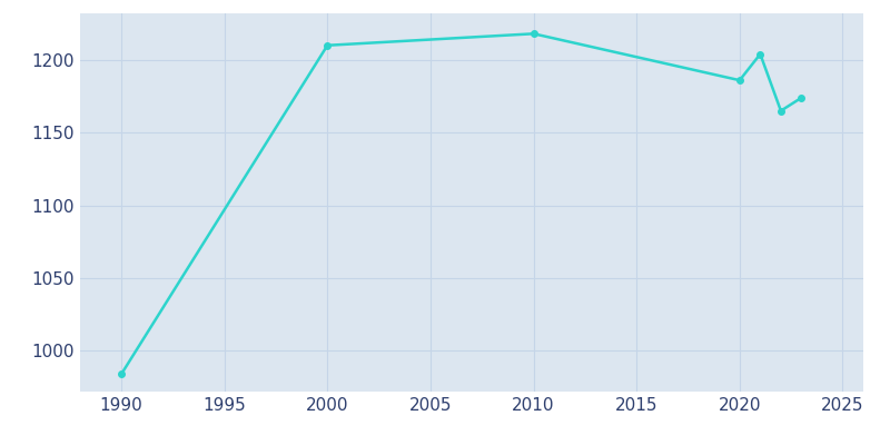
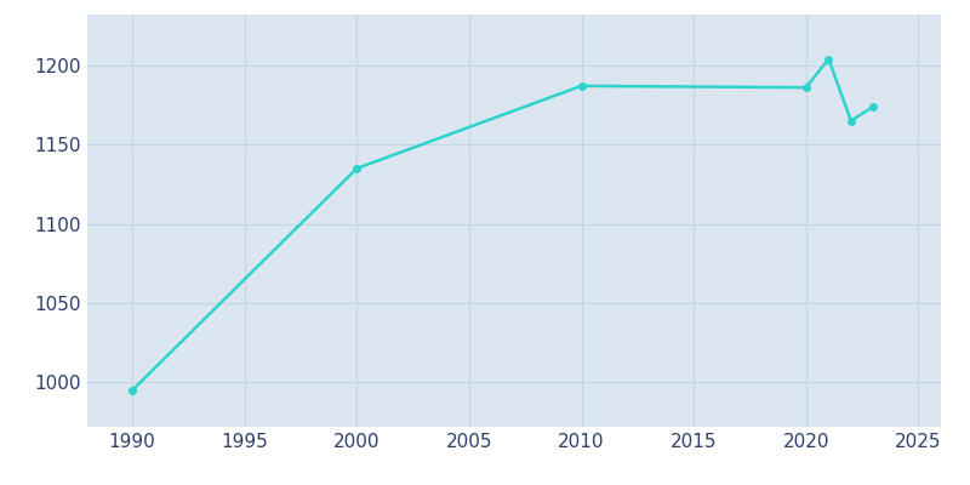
1990: 984 -> 995
2000: 1210 -> 1135
2010: 1218 -> 1187
